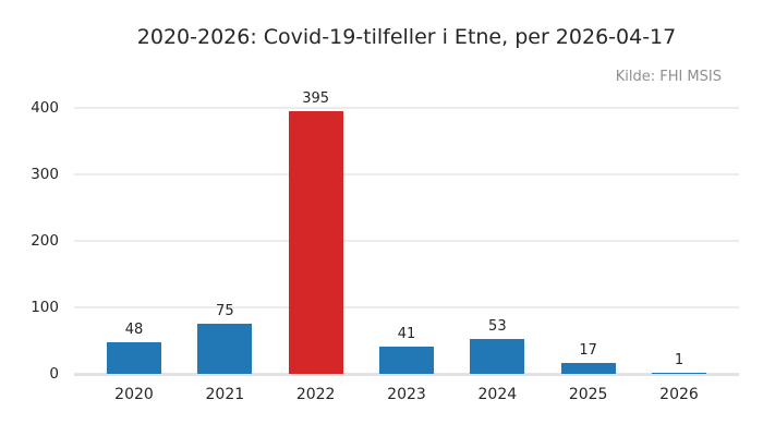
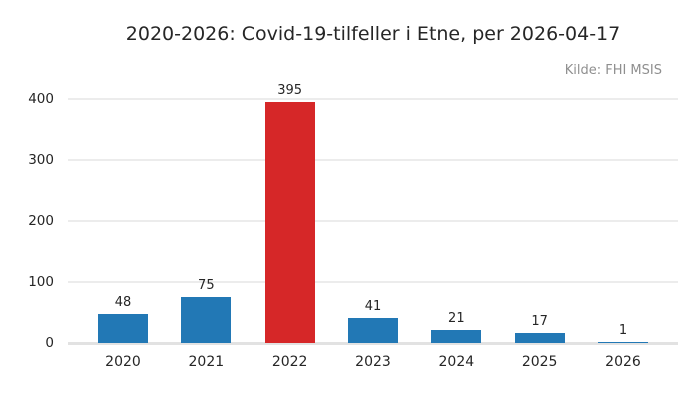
2024: 53 -> 21
